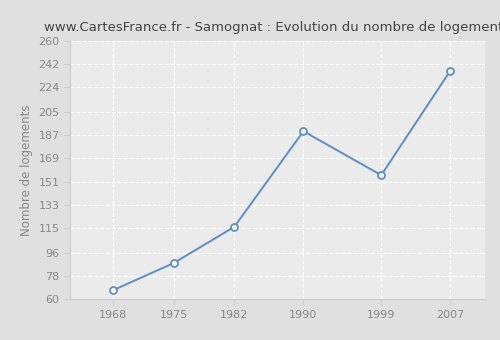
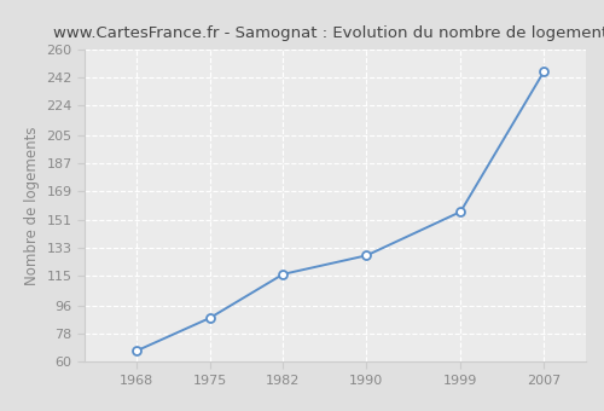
1990: 190 -> 128
2007: 237 -> 246
